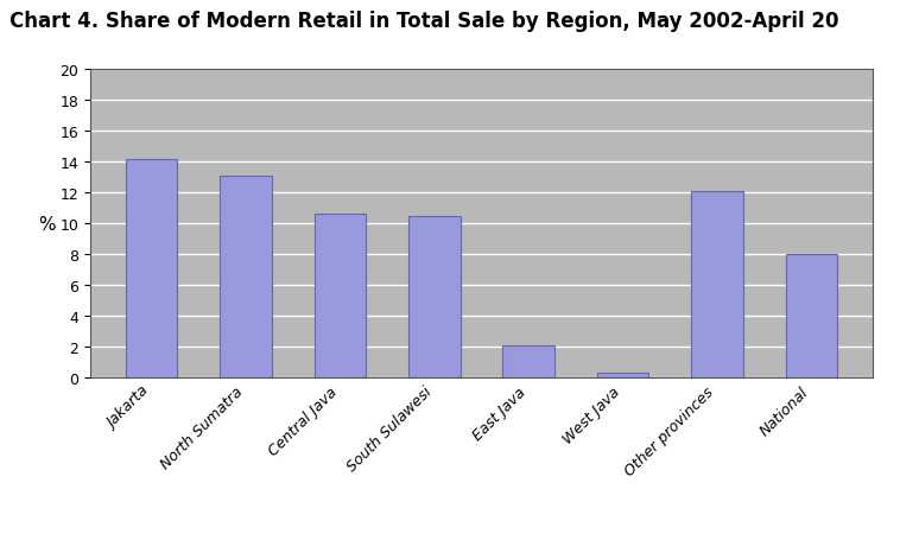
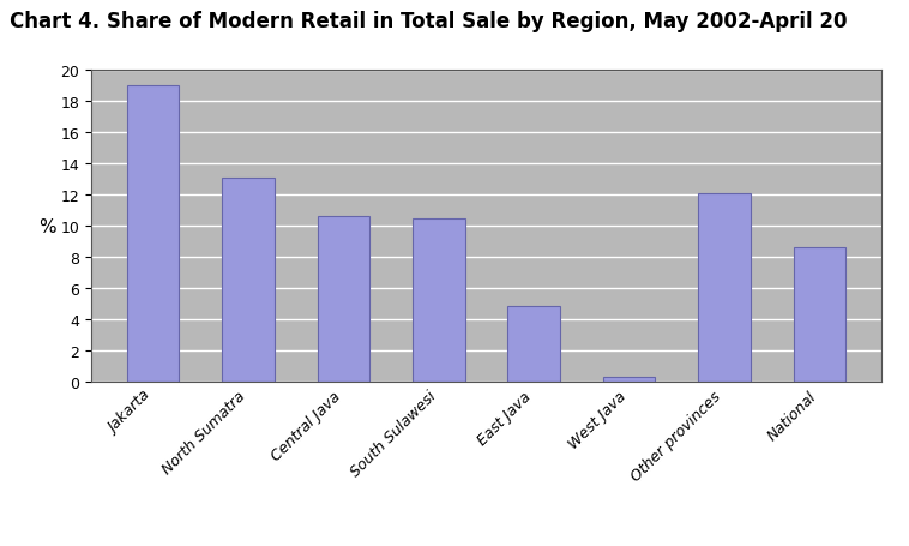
Jakarta: 14.2 -> 19.0
East Java: 2.1 -> 4.9
National: 8.0 -> 8.6
